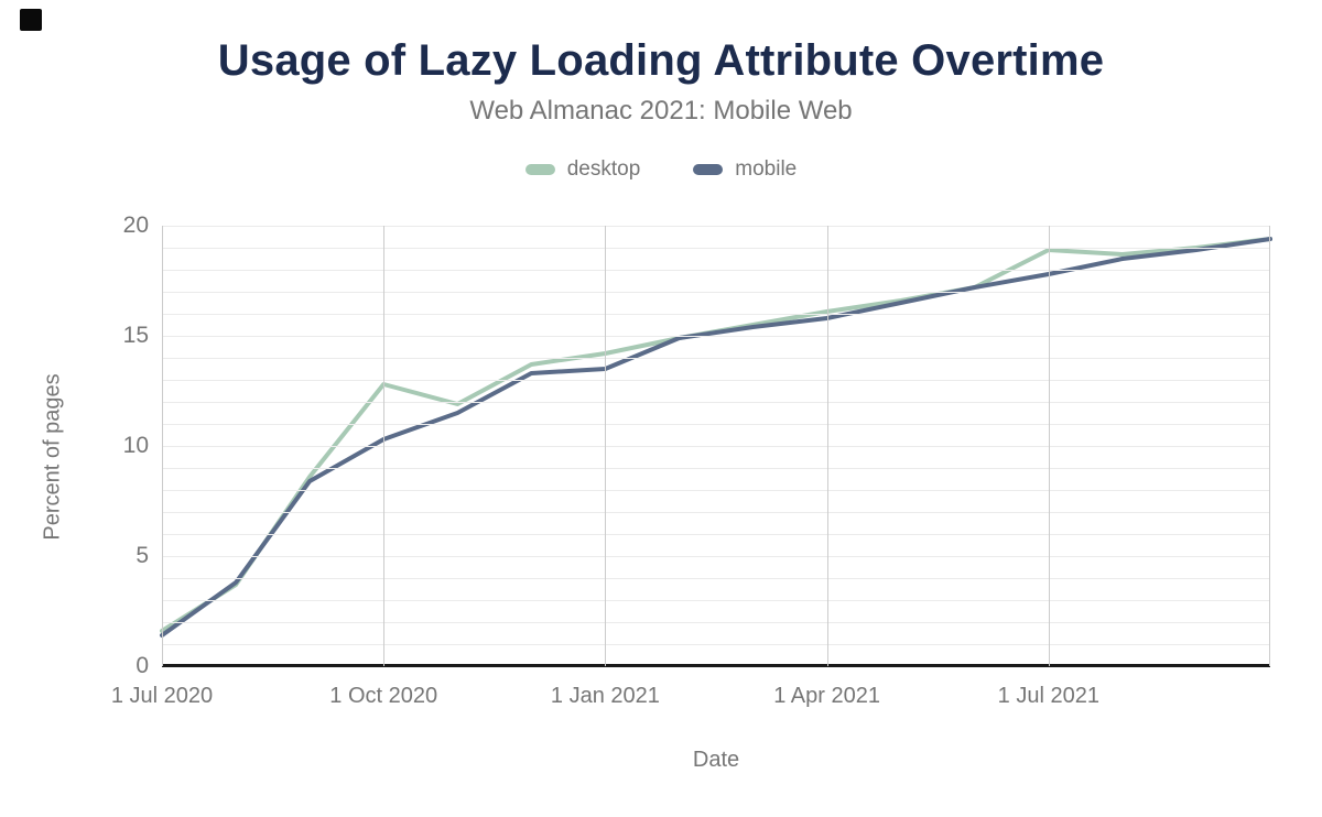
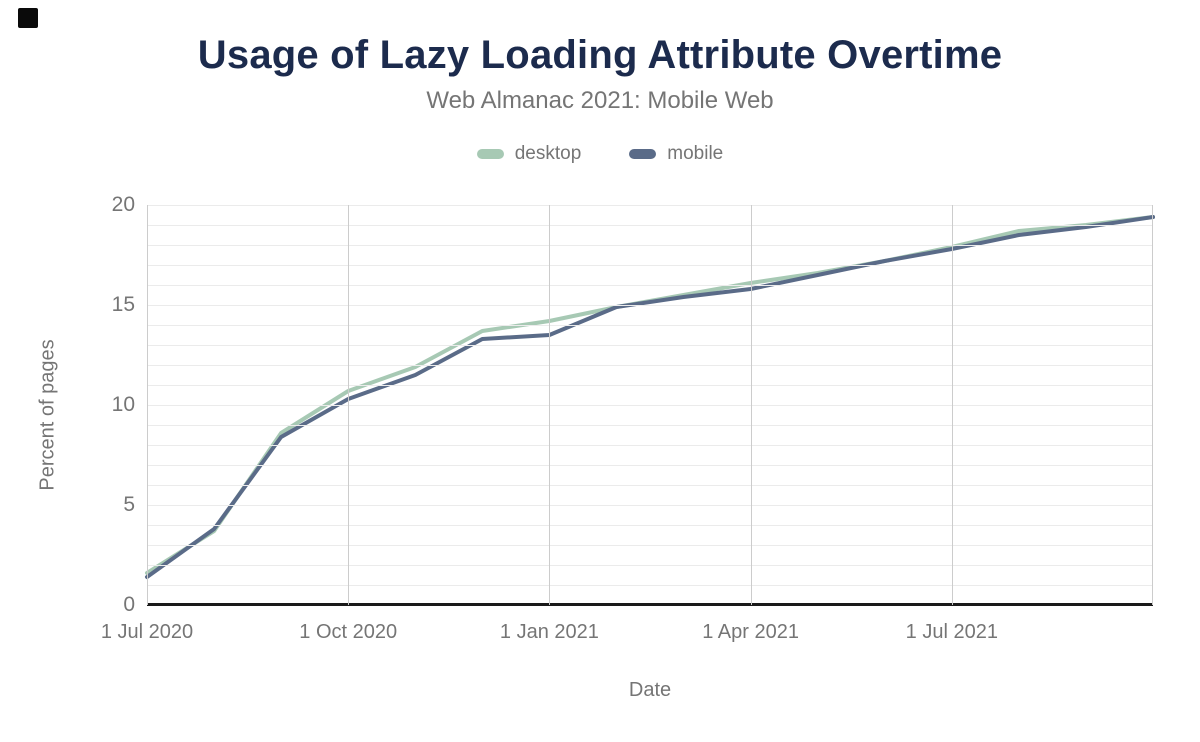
desktop/1 Oct 2020: 12.8 -> 10.7
desktop/1 Jul 2021: 18.9 -> 17.9
